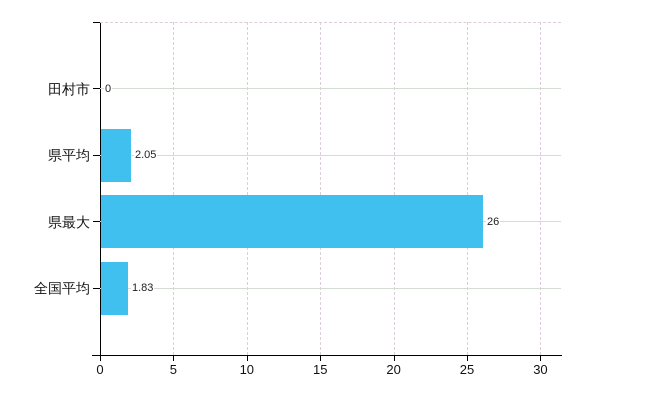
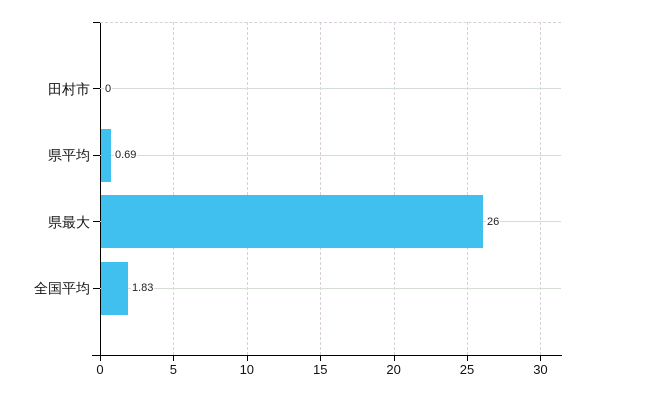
県平均: 2.05 -> 0.69
